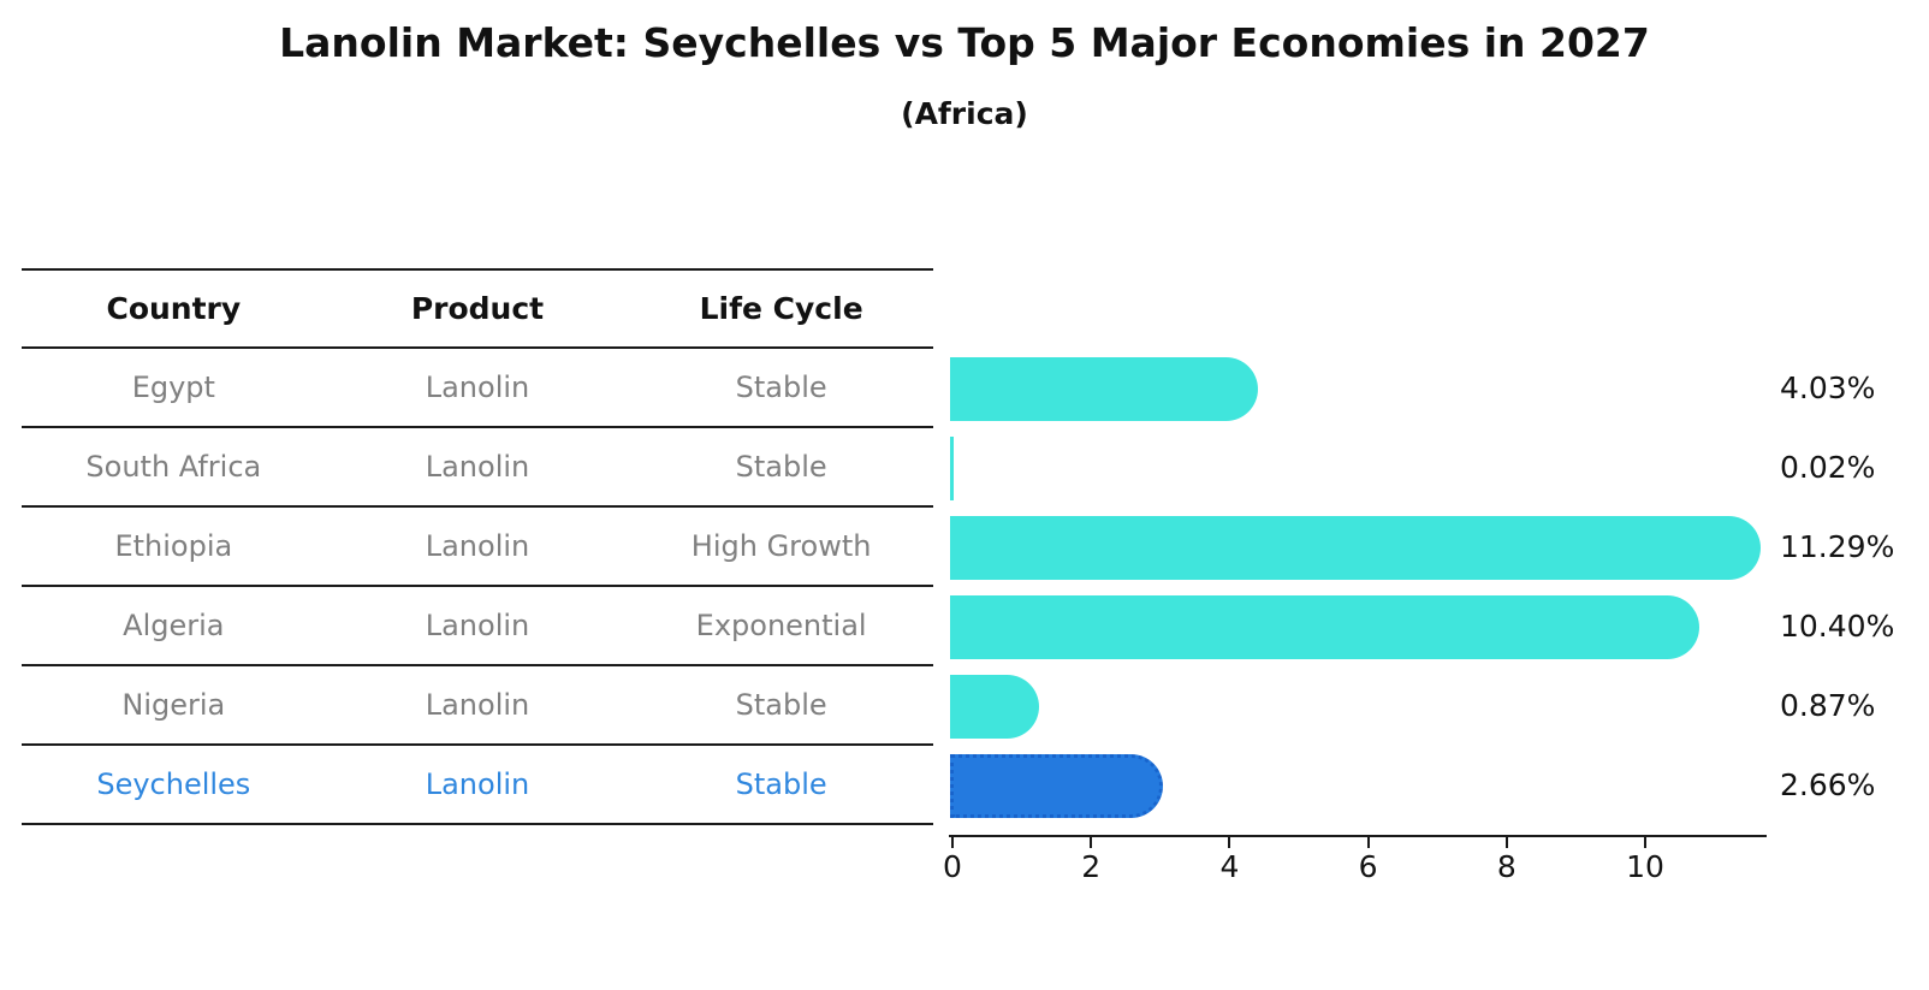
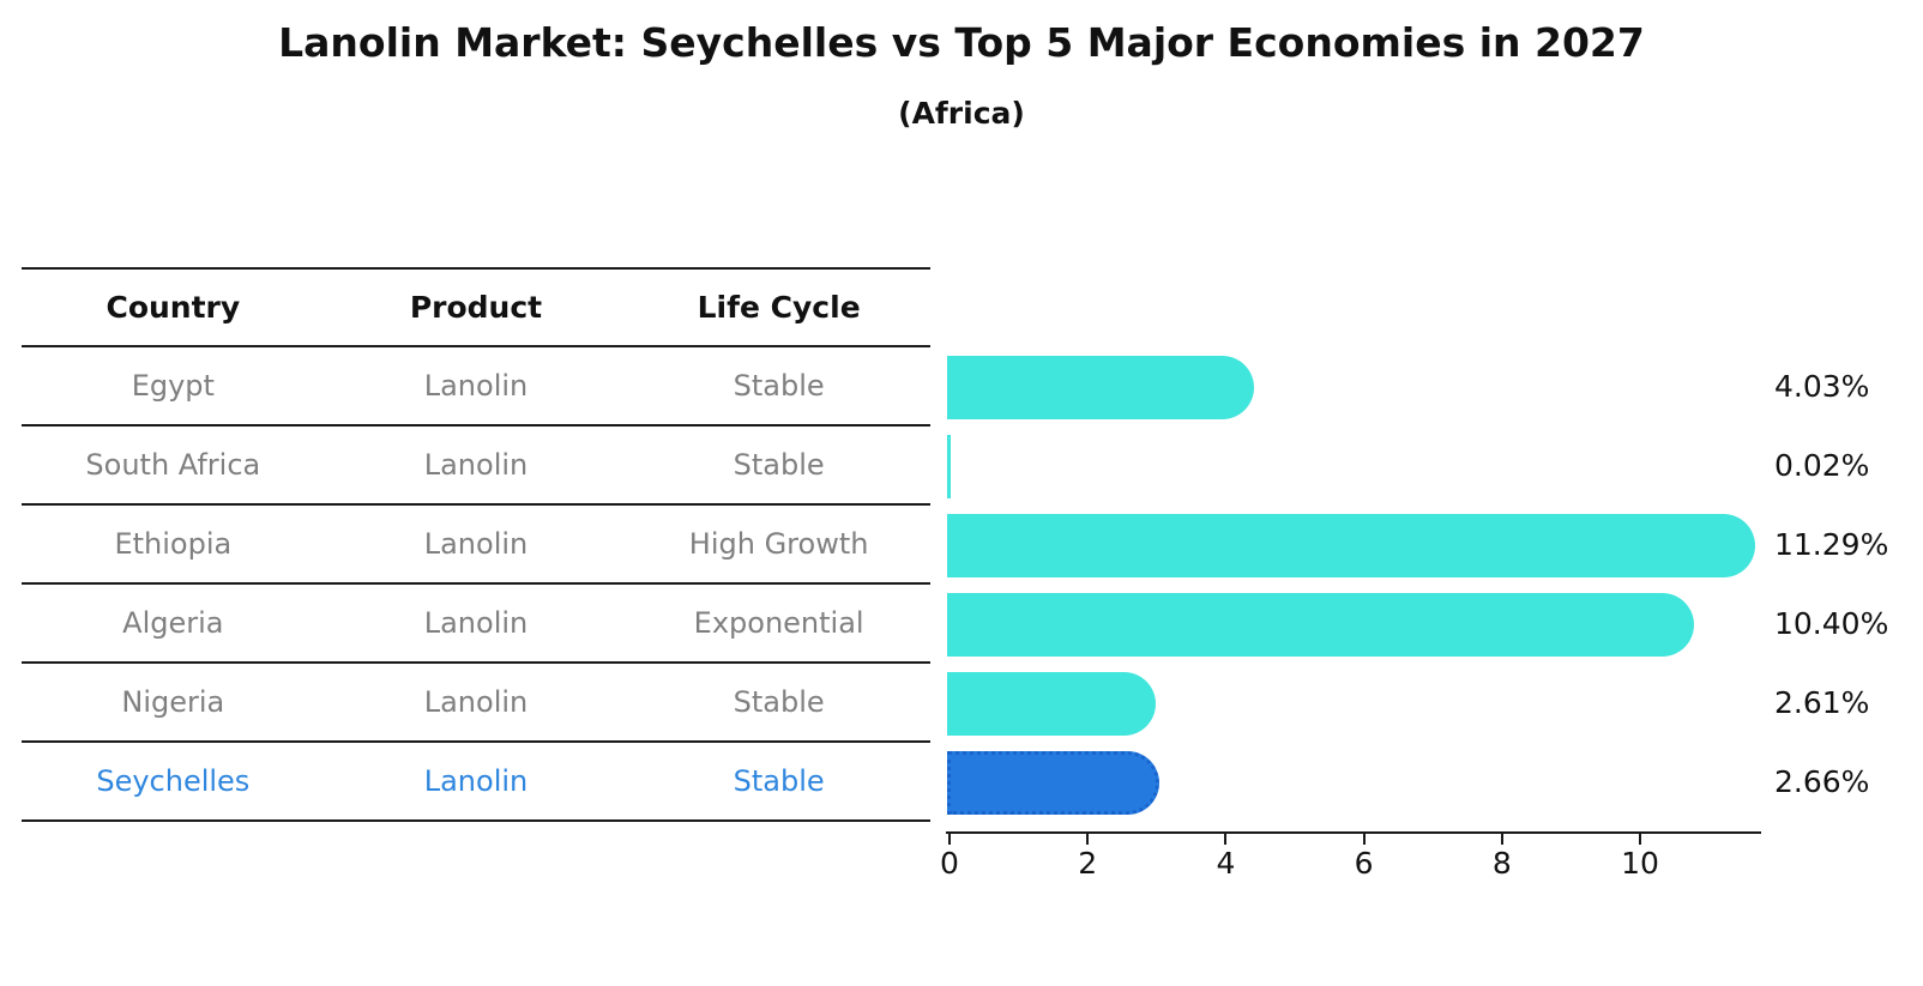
Nigeria: 0.87% -> 2.61%
